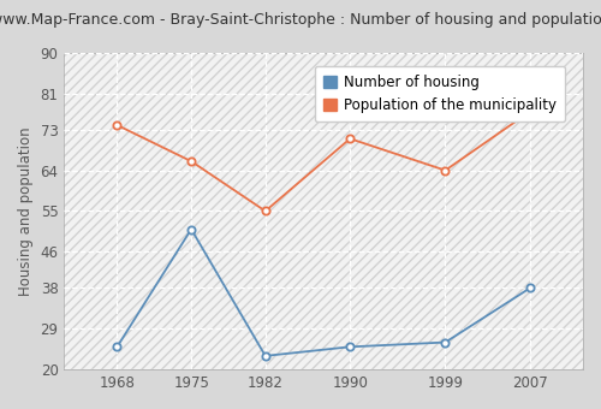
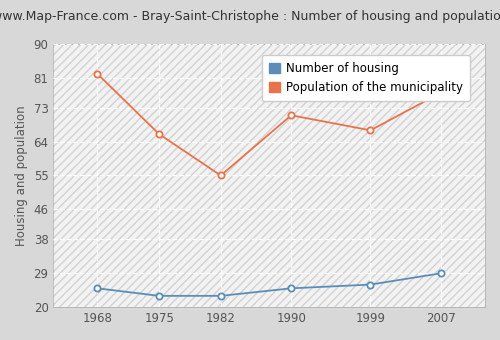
Population of the municipality/1968: 74 -> 82
Number of housing/1975: 51 -> 23
Population of the municipality/1999: 64 -> 67
Number of housing/2007: 38 -> 29
